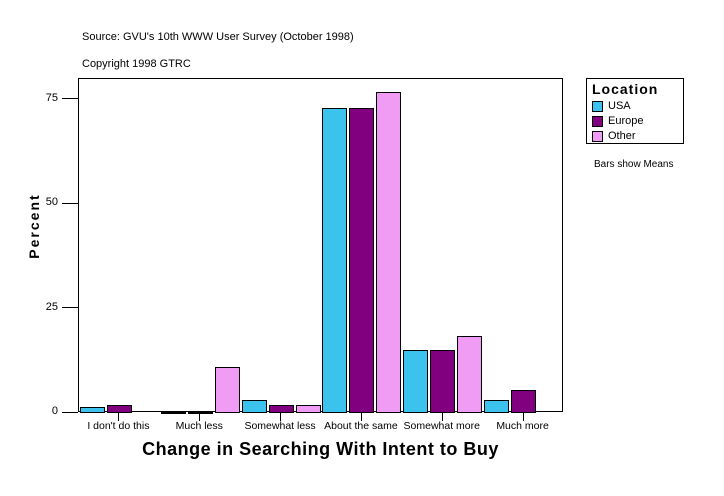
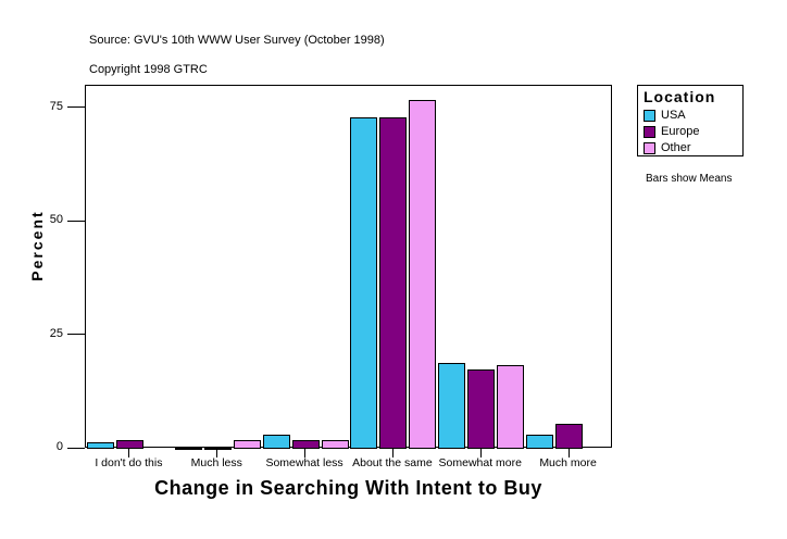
Other/Much less: 11 -> 2
USA/Somewhat more: 15 -> 19
Europe/Somewhat more: 15 -> 18
